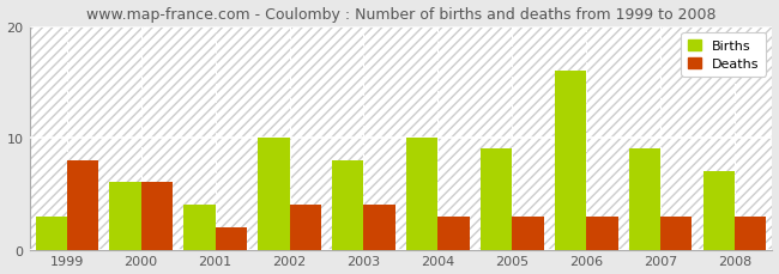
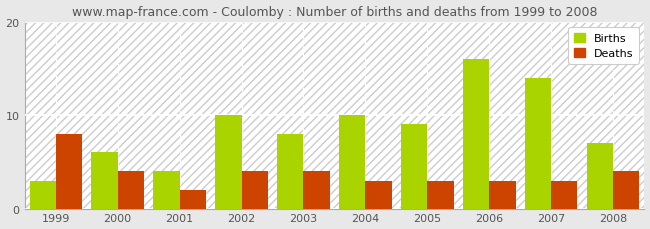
Deaths/2000: 6 -> 4
Births/2007: 9 -> 14
Deaths/2008: 3 -> 4
